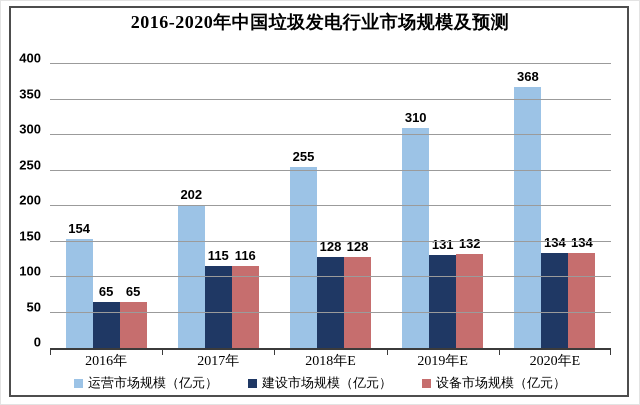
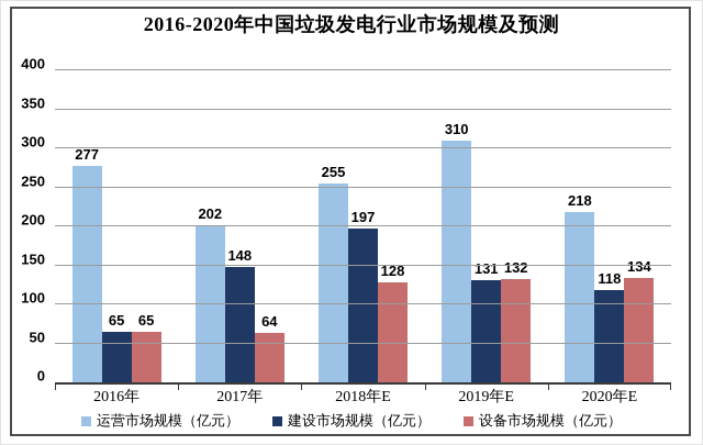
运营市场规模（亿元）/2016年: 154 -> 277
建设市场规模（亿元）/2017年: 115 -> 148
设备市场规模（亿元）/2017年: 116 -> 64
建设市场规模（亿元）/2018年E: 128 -> 197
运营市场规模（亿元）/2020年E: 368 -> 218
建设市场规模（亿元）/2020年E: 134 -> 118
